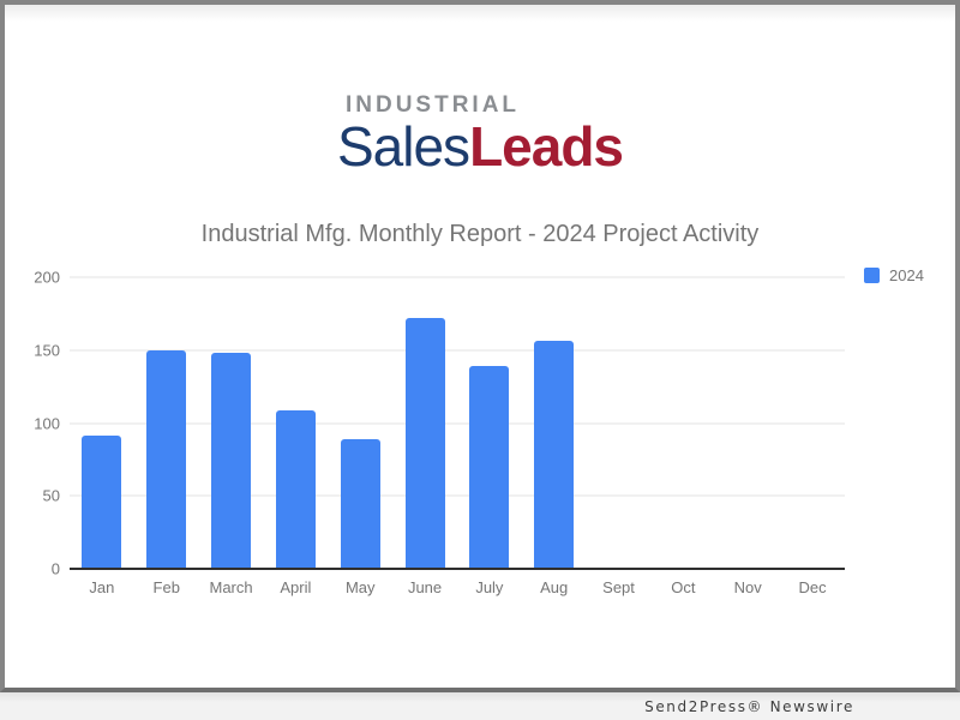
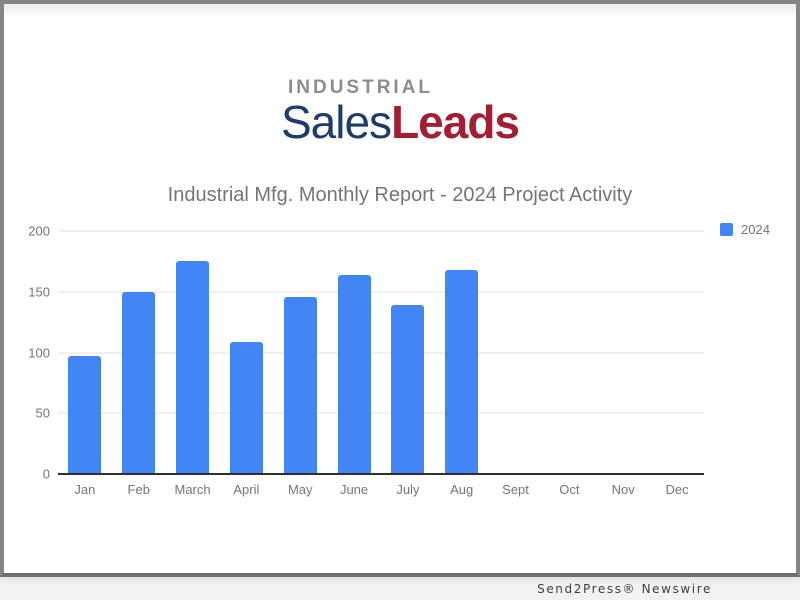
Jan: 91 -> 97
March: 148 -> 175
May: 89 -> 146
June: 172 -> 164
Aug: 156 -> 168
